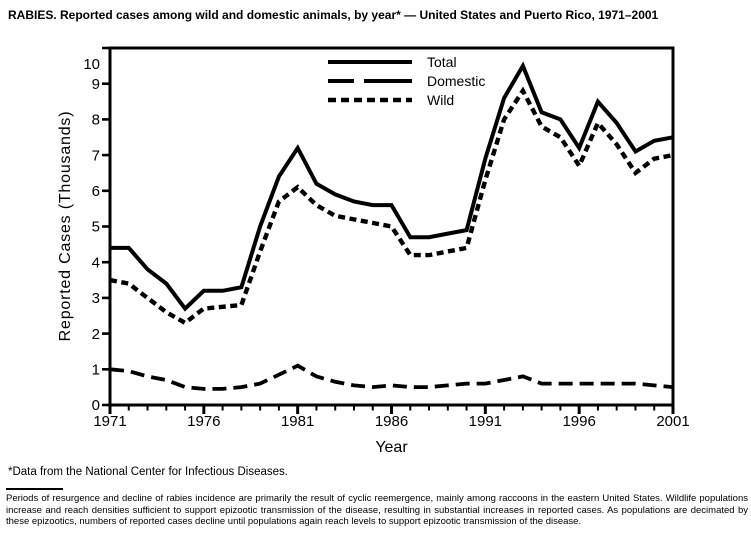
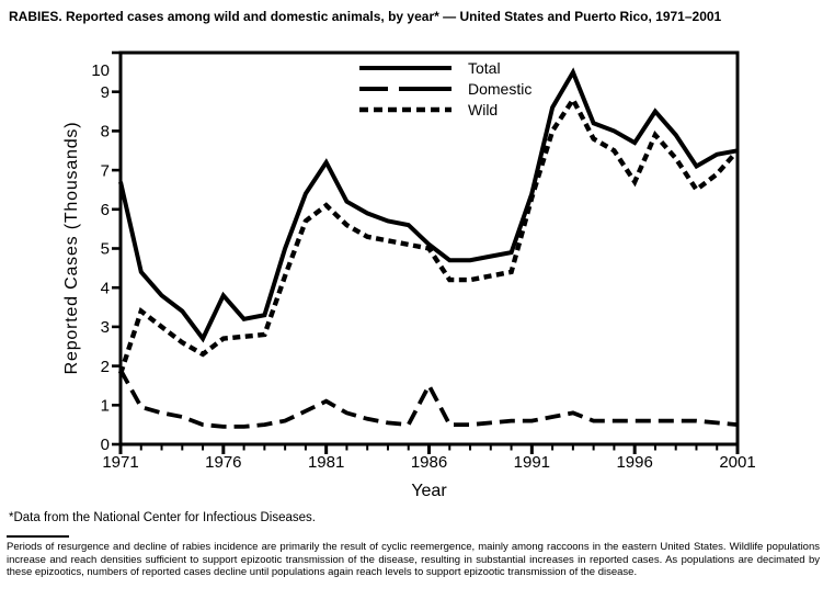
Total/1971: 4.4 -> 6.7
Domestic/1971: 1.0 -> 1.9
Wild/1971: 3.5 -> 1.8
Total/1976: 3.2 -> 3.8
Total/1986: 5.6 -> 5.1
Domestic/1986: 0.6 -> 1.5
Total/1991: 6.9 -> 6.4
Total/1996: 7.2 -> 7.7
Wild/2001: 7.0 -> 7.5
